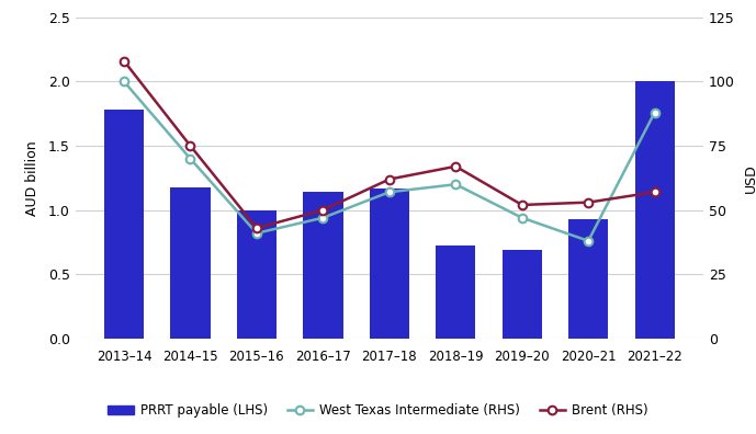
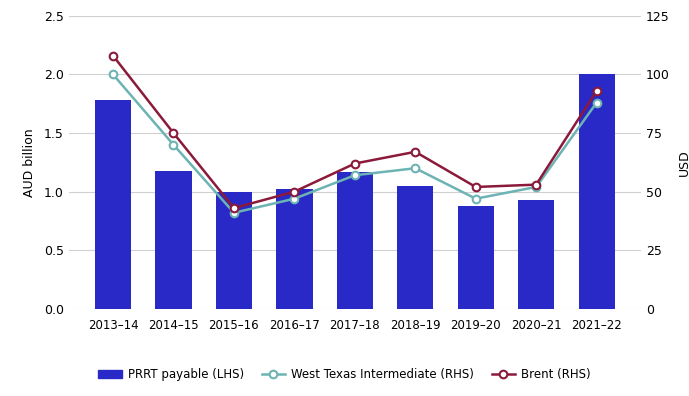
PRRT payable (LHS)/2016–17: 1.14 -> 1.02
PRRT payable (LHS)/2018–19: 0.72 -> 1.05
PRRT payable (LHS)/2019–20: 0.69 -> 0.88
West Texas Intermediate (RHS)/2020–21: 38 -> 52
Brent (RHS)/2021–22: 57 -> 93
